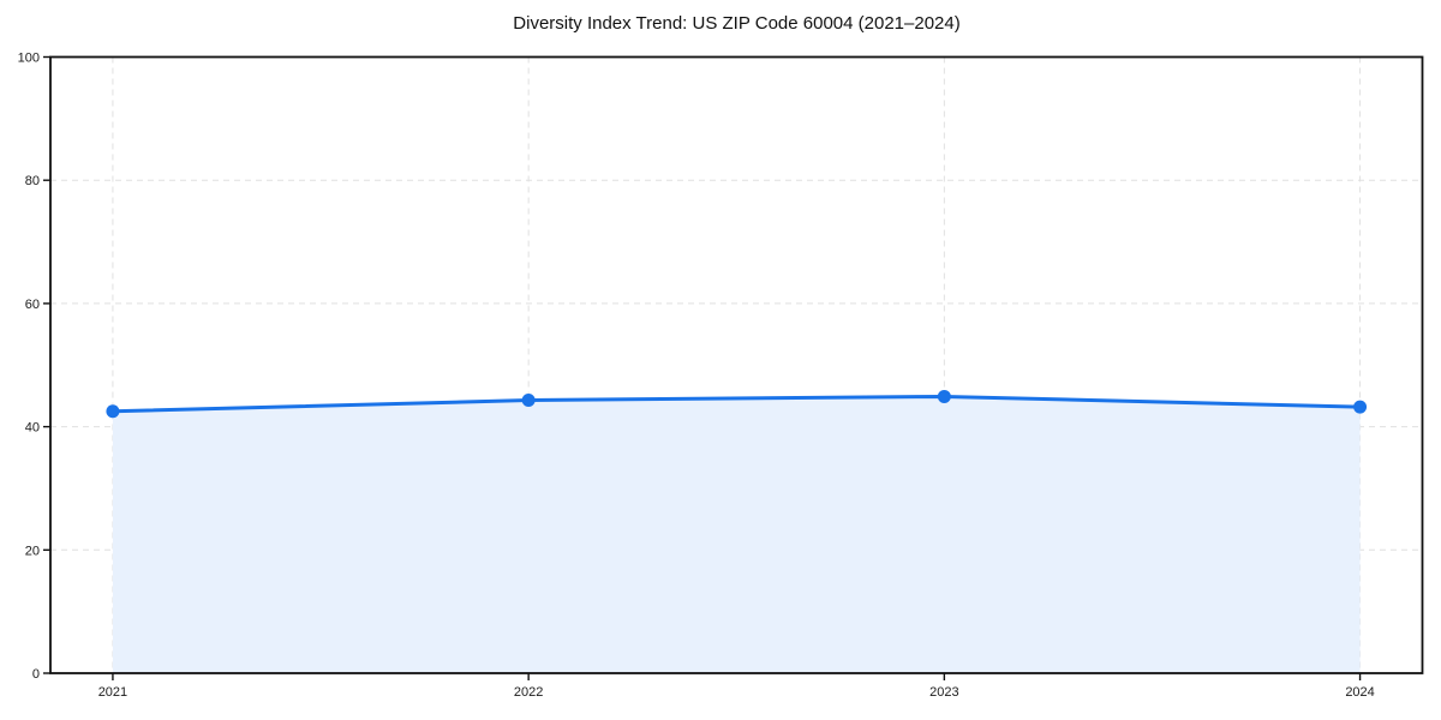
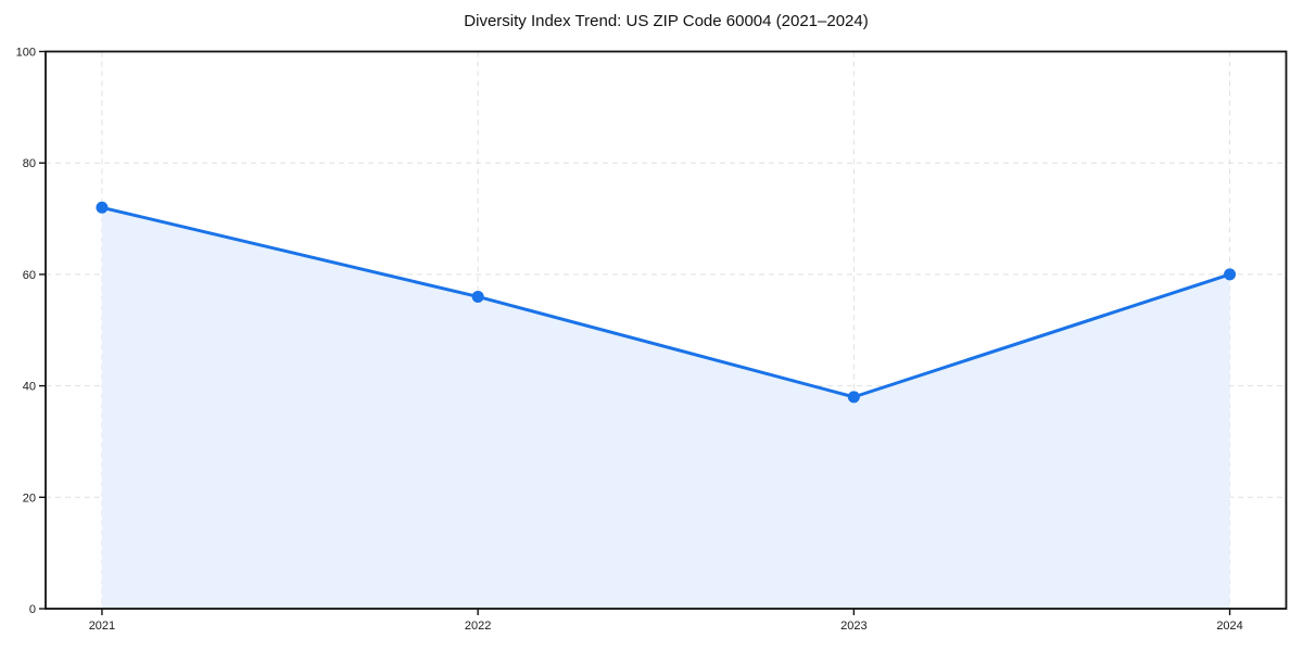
2021: 42 -> 72
2022: 44 -> 56
2023: 45 -> 38
2024: 43 -> 60
